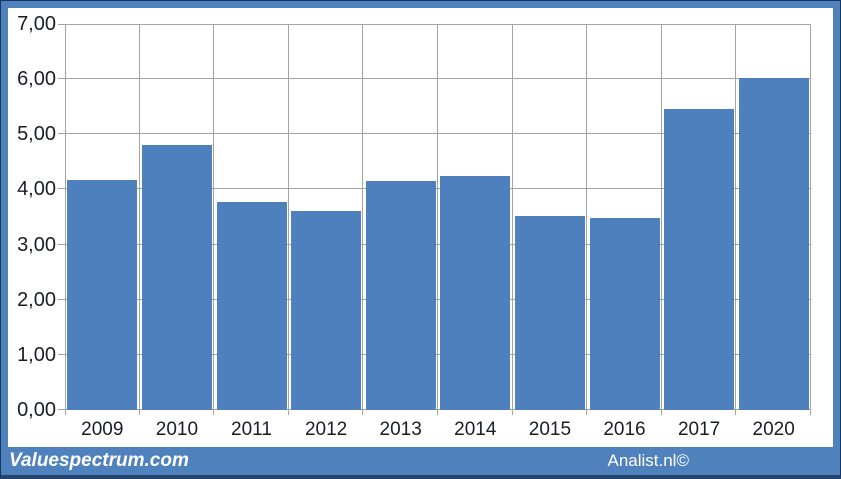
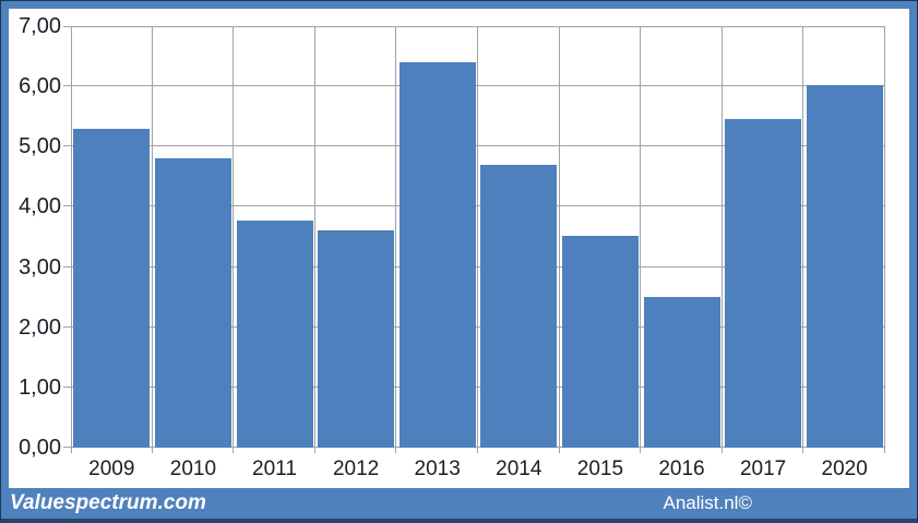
2009: 4,2 -> 5,3
2013: 4,2 -> 6,4
2014: 4,2 -> 4,7
2016: 3,5 -> 2,5
